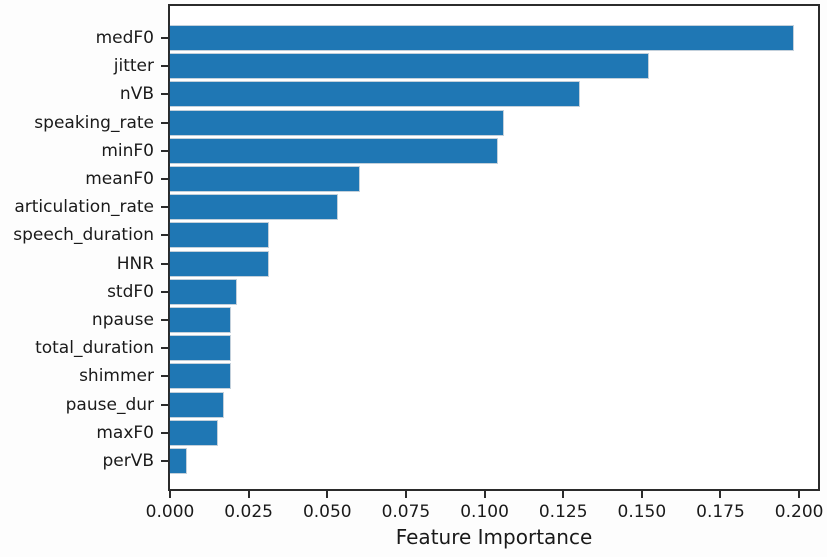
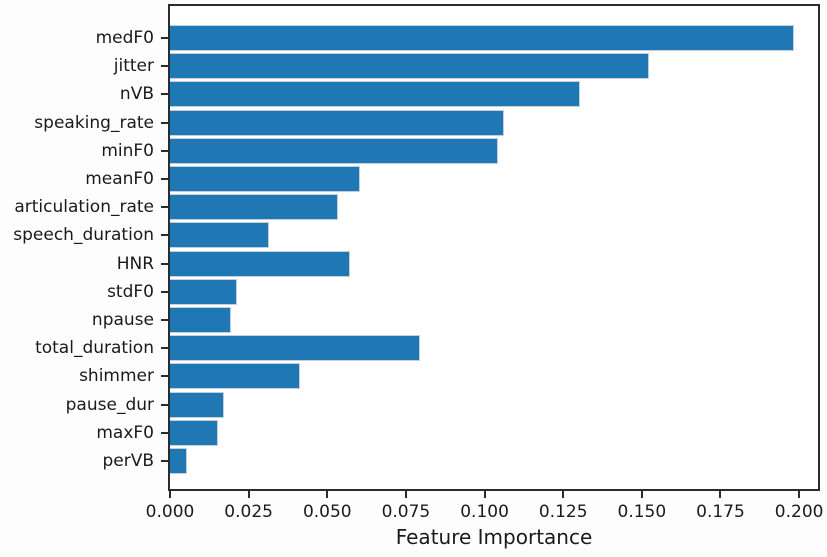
HNR: 0.031 -> 0.057
total_duration: 0.019 -> 0.079
shimmer: 0.019 -> 0.041
